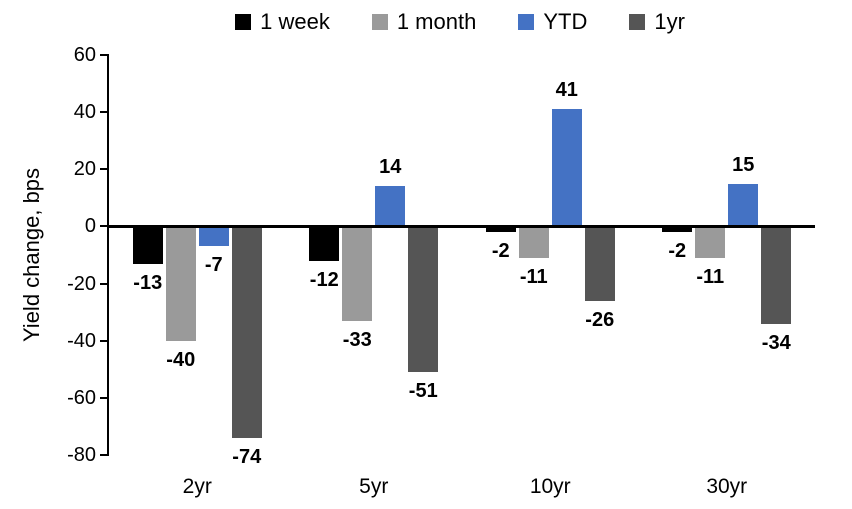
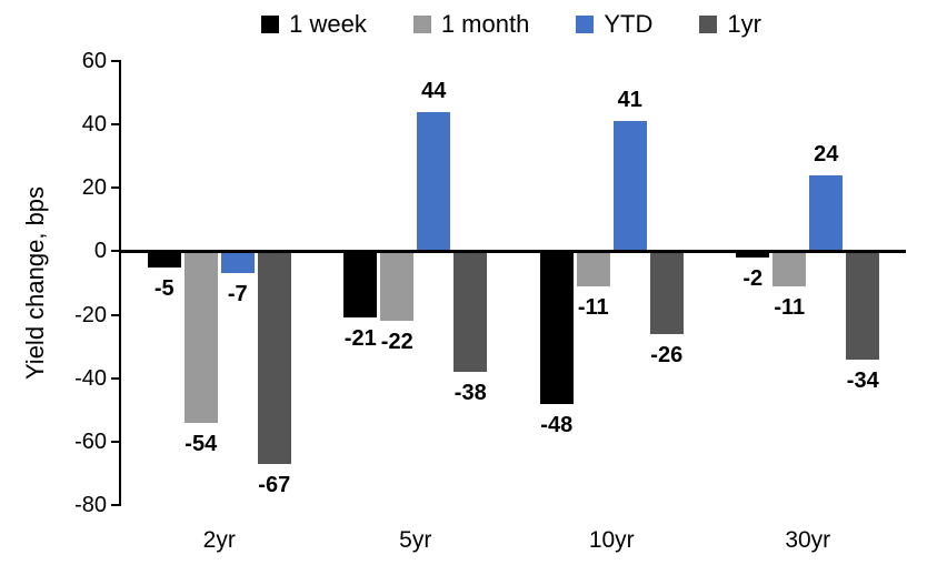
1 week/2yr: -13 -> -5
1 month/2yr: -40 -> -54
1yr/2yr: -74 -> -67
1 week/5yr: -12 -> -21
1 month/5yr: -33 -> -22
YTD/5yr: 14 -> 44
1yr/5yr: -51 -> -38
1 week/10yr: -2 -> -48
YTD/30yr: 15 -> 24
